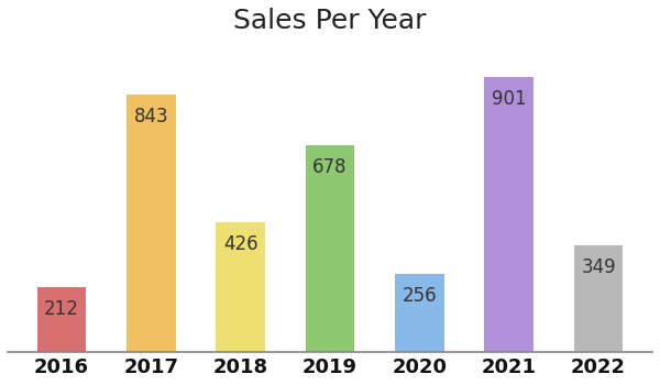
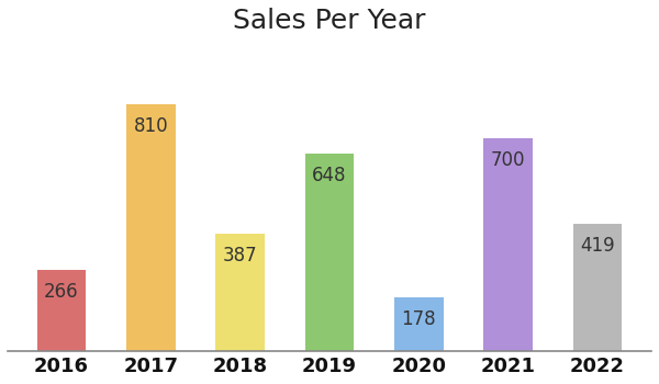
2016: 212 -> 266
2017: 843 -> 810
2018: 426 -> 387
2019: 678 -> 648
2020: 256 -> 178
2021: 901 -> 700
2022: 349 -> 419
